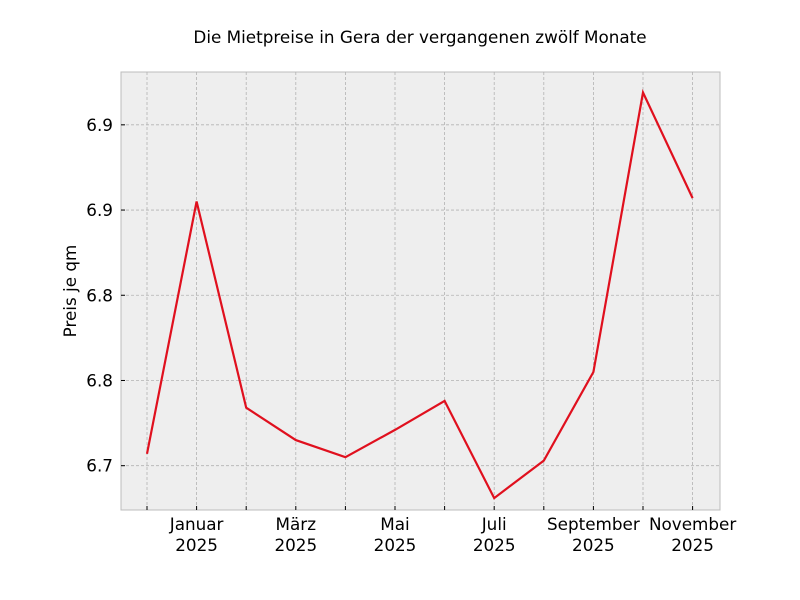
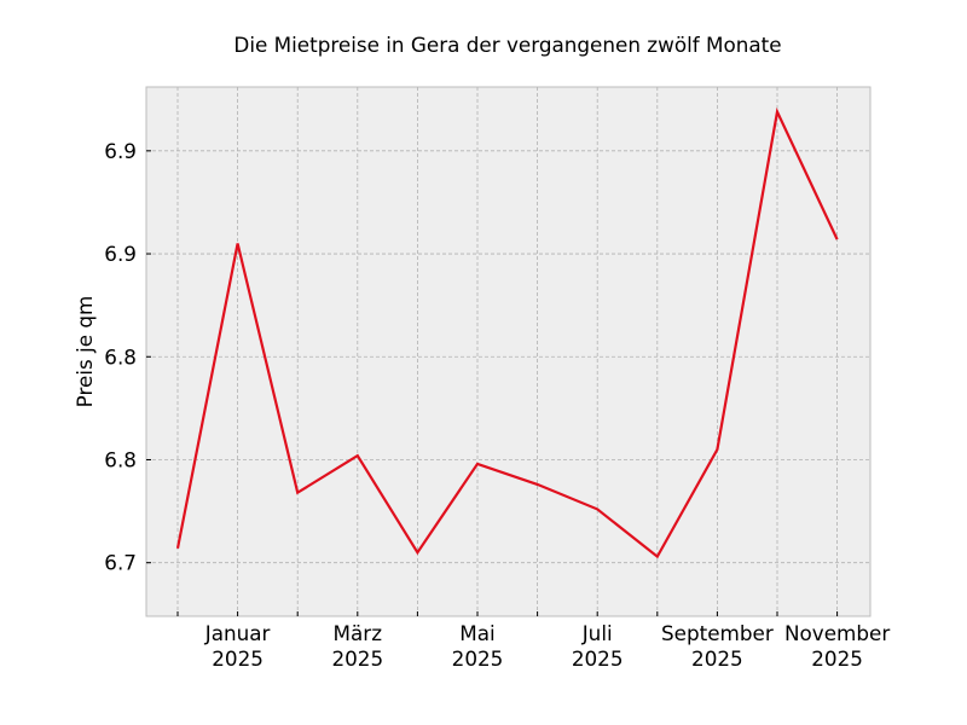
März 2025: 6.715 -> 6.752
Mai 2025: 6.721 -> 6.748
Juli 2025: 6.681 -> 6.726
